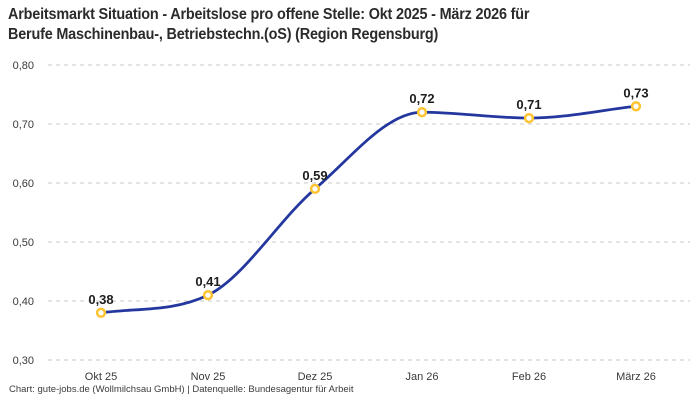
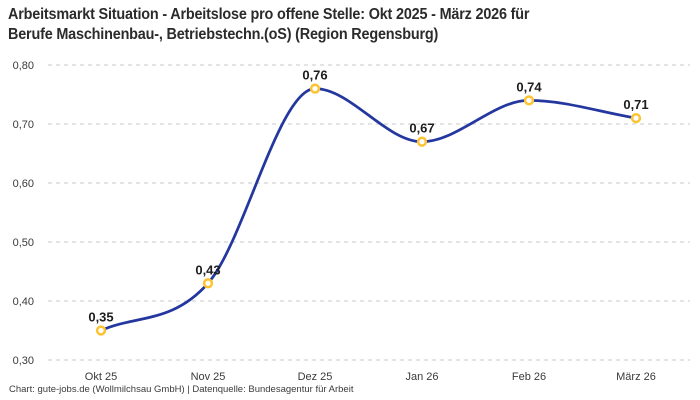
Okt 25: 0,38 -> 0,35
Nov 25: 0,41 -> 0,43
Dez 25: 0,59 -> 0,76
Jan 26: 0,72 -> 0,67
Feb 26: 0,71 -> 0,74
März 26: 0,73 -> 0,71
